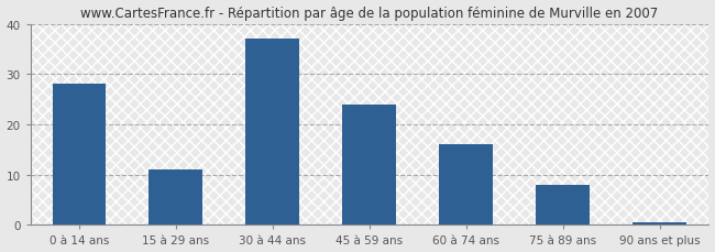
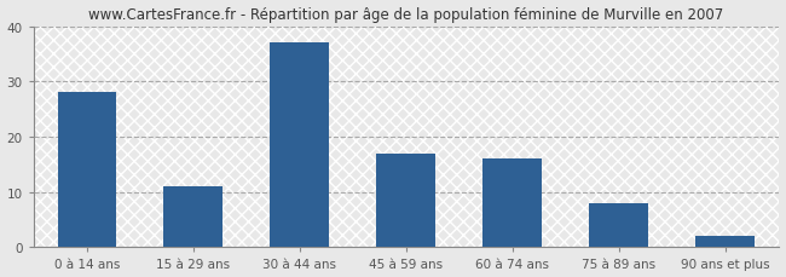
45 à 59 ans: 24.0 -> 17.0
90 ans et plus: 0.5 -> 2.0
